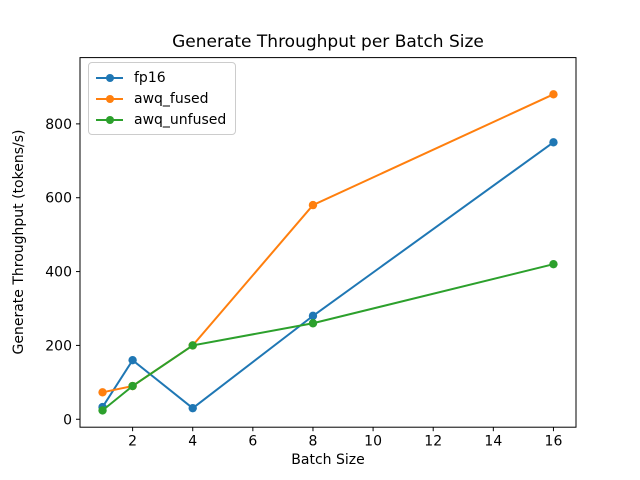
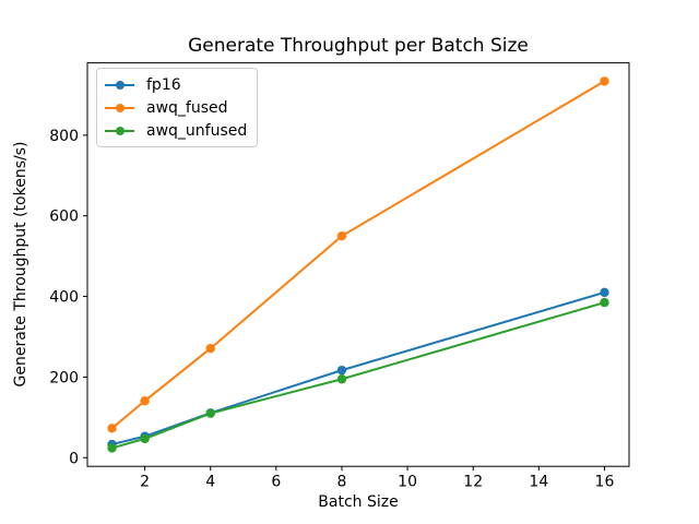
fp16/2: 160 -> 50
awq_fused/2: 90 -> 140
awq_unfused/2: 90 -> 50
fp16/4: 30 -> 110
awq_fused/4: 200 -> 270
awq_unfused/4: 200 -> 110
fp16/8: 280 -> 220
awq_fused/8: 580 -> 550
awq_unfused/8: 260 -> 200
fp16/16: 750 -> 410
awq_fused/16: 880 -> 930
awq_unfused/16: 420 -> 380
